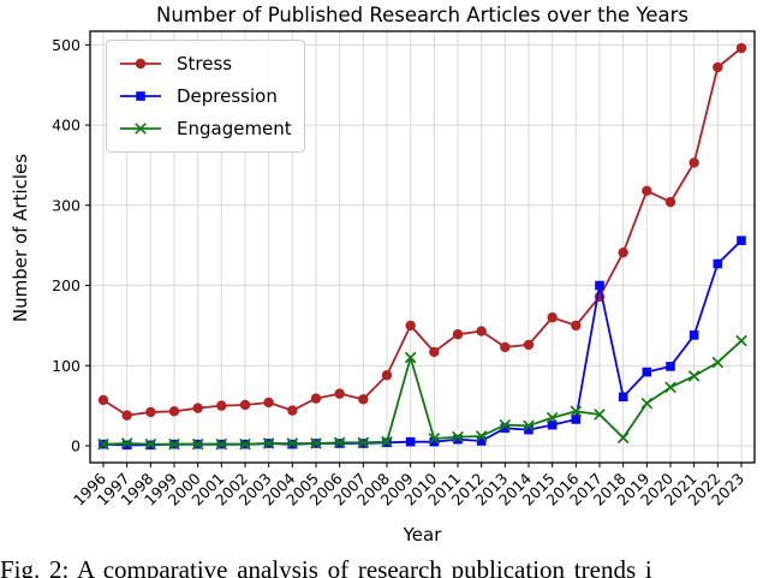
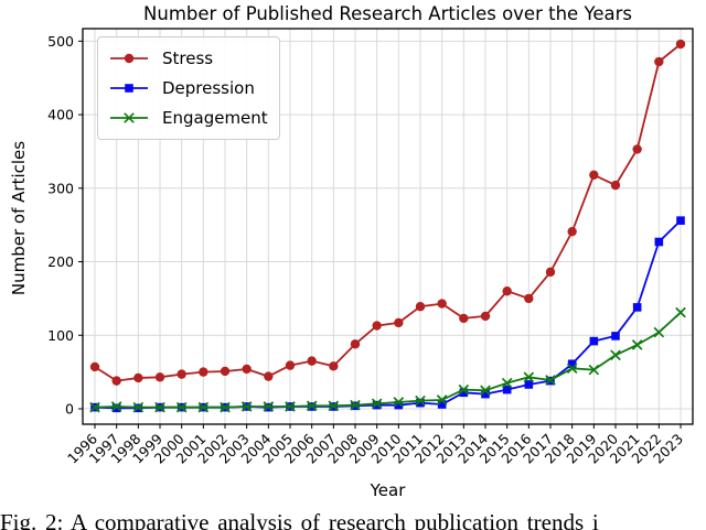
Stress/2009: 150 -> 110
Engagement/2009: 110 -> 10
Depression/2017: 200 -> 40
Engagement/2018: 10 -> 60
